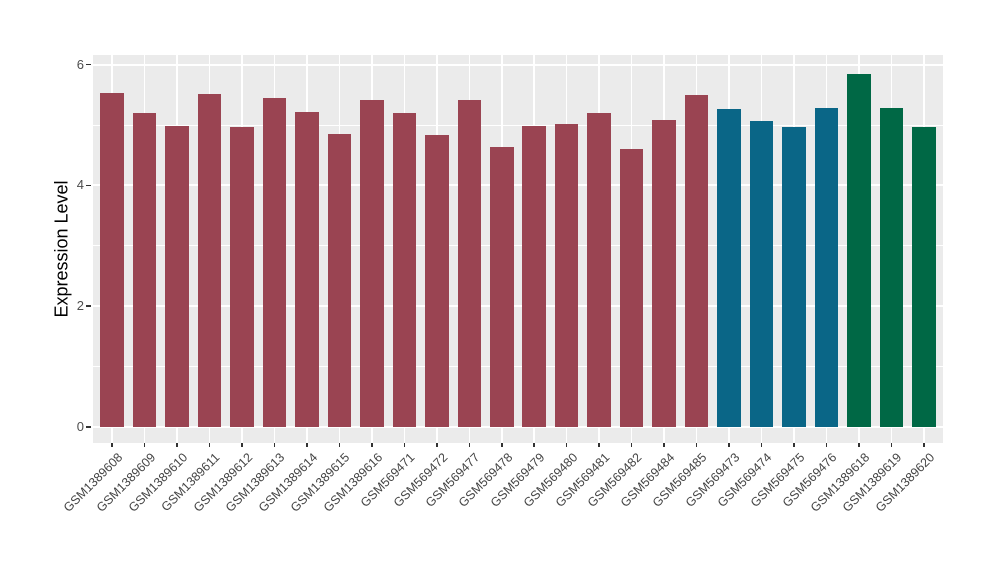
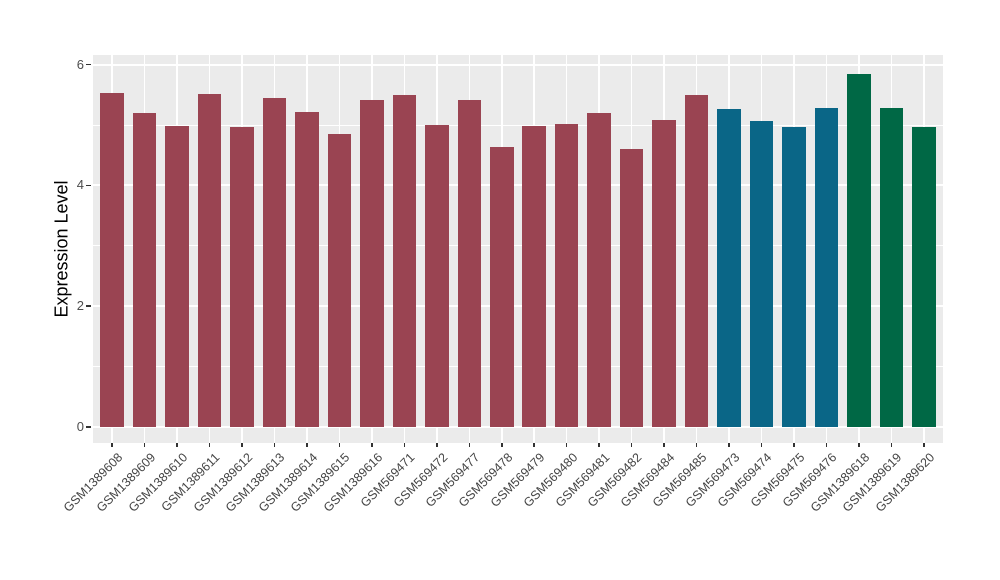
GSM569471: 5.2 -> 5.5
GSM569472: 4.8 -> 5.0
